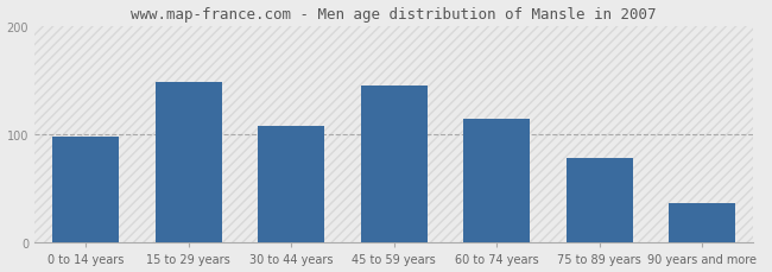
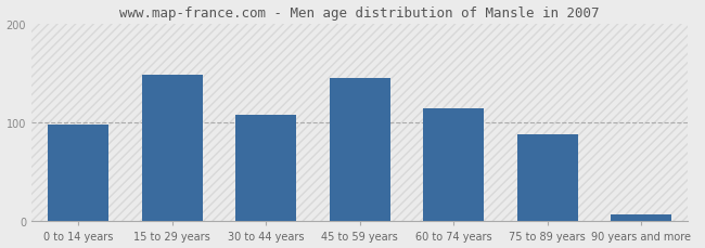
75 to 89 years: 78 -> 88
90 years and more: 36 -> 7
